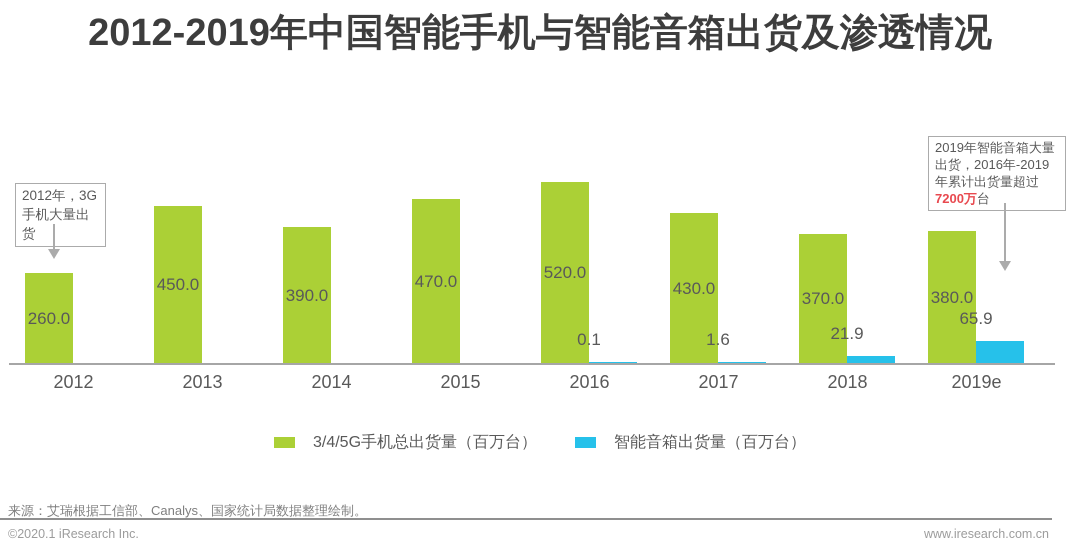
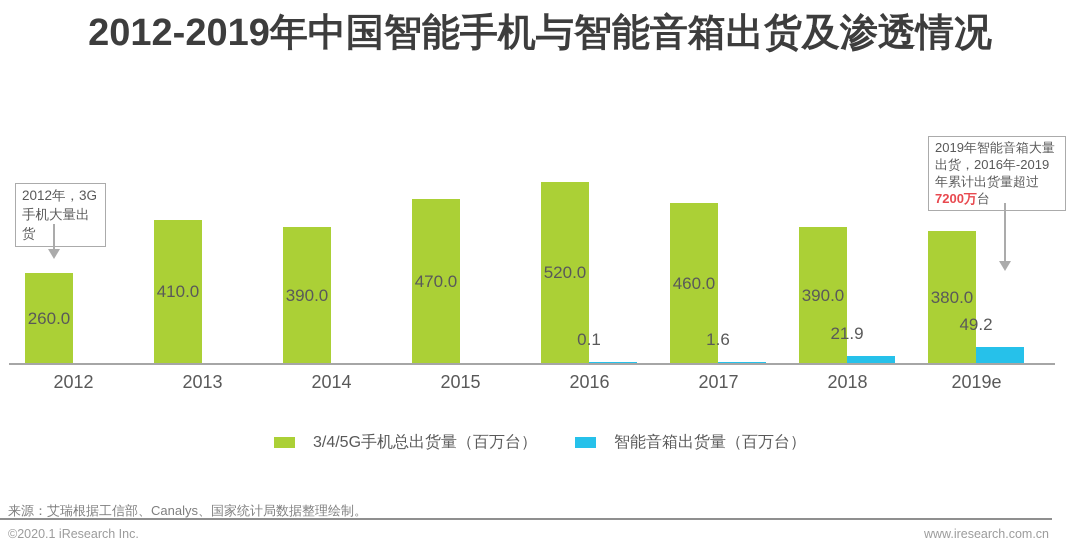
3/4/5G手机总出货量（百万台）/2013: 450.0 -> 410.0
3/4/5G手机总出货量（百万台）/2017: 430.0 -> 460.0
3/4/5G手机总出货量（百万台）/2018: 370.0 -> 390.0
智能音箱出货量（百万台）/2019e: 65.9 -> 49.2
